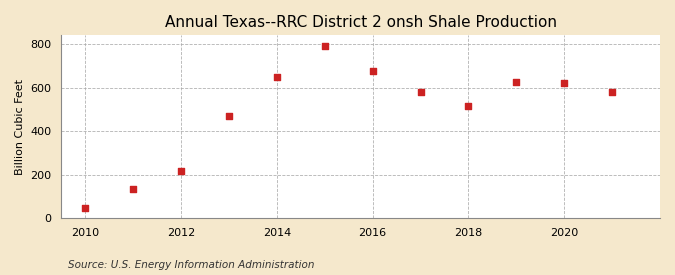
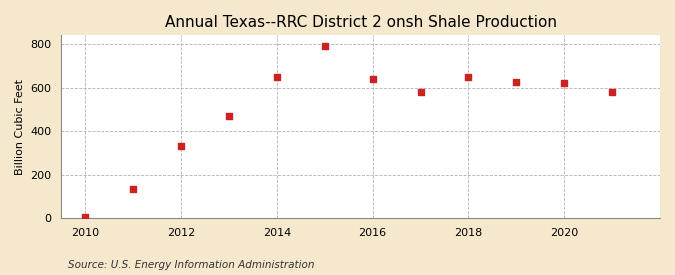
2010: 45 -> 5
2012: 215 -> 330
2016: 675 -> 638
2018: 515 -> 648
